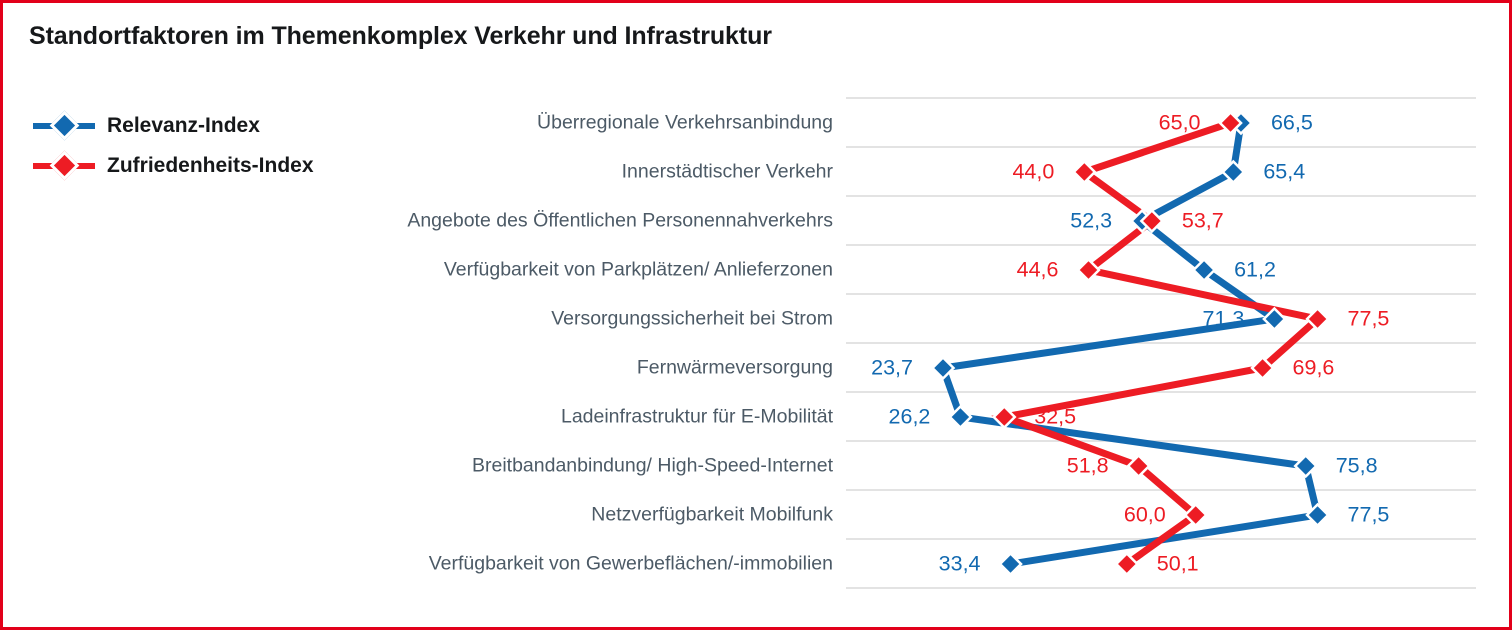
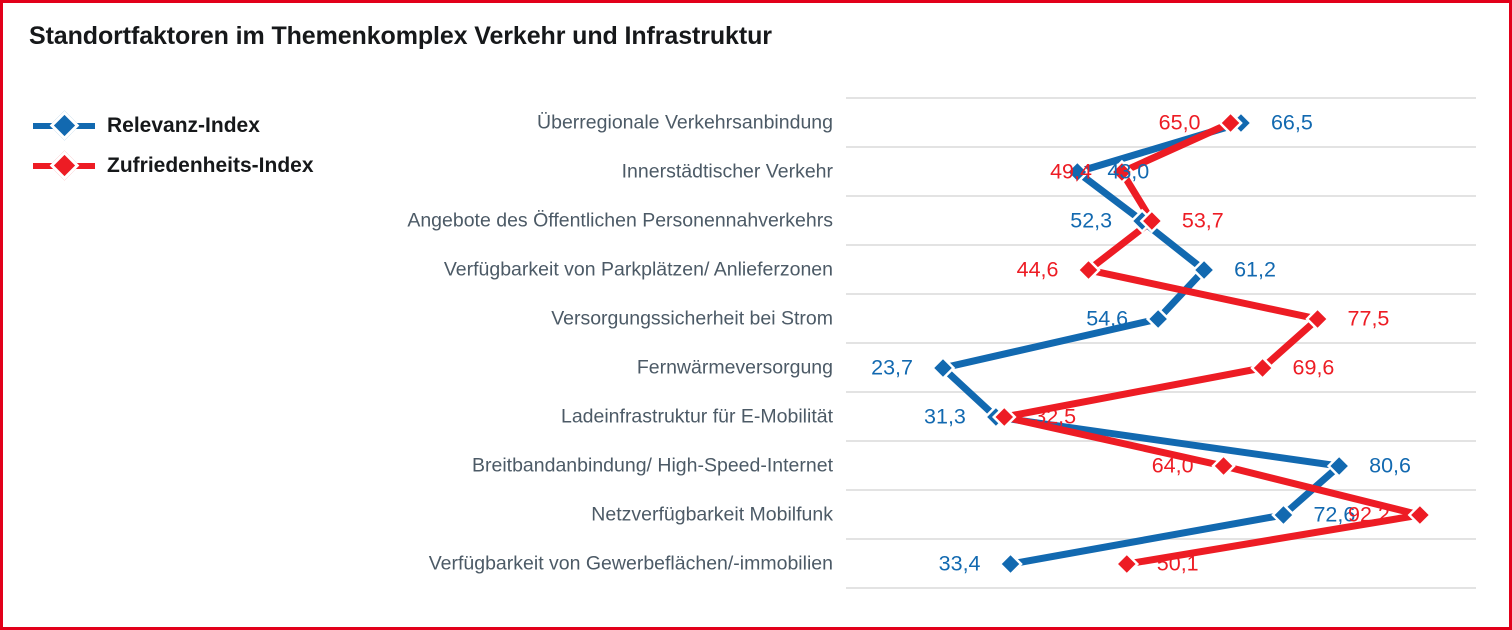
Relevanz-Index/Innerstädtischer Verkehr: 65,4 -> 43,0
Zufriedenheits-Index/Innerstädtischer Verkehr: 44,0 -> 49,4
Relevanz-Index/Versorgungssicherheit bei Strom: 71,3 -> 54,6
Relevanz-Index/Ladeinfrastruktur für E-Mobilität: 26,2 -> 31,3
Relevanz-Index/Breitbandanbindung/ High-Speed-Internet: 75,8 -> 80,6
Zufriedenheits-Index/Breitbandanbindung/ High-Speed-Internet: 51,8 -> 64,0
Relevanz-Index/Netzverfügbarkeit Mobilfunk: 77,5 -> 72,6
Zufriedenheits-Index/Netzverfügbarkeit Mobilfunk: 60,0 -> 92,2
